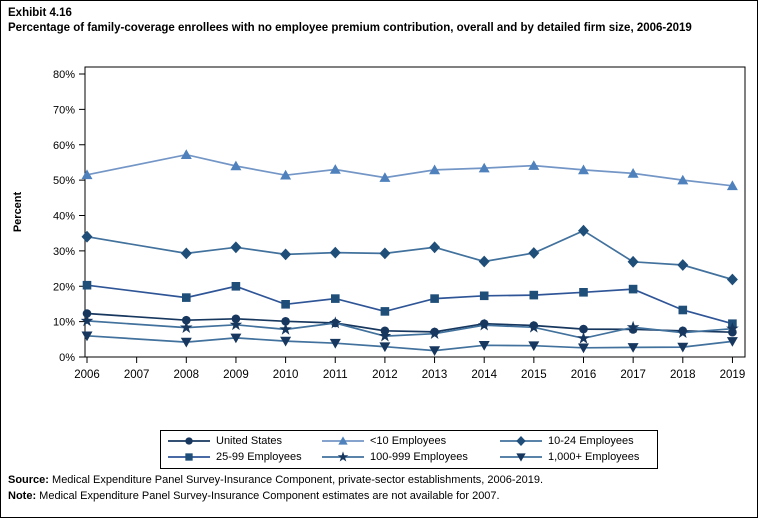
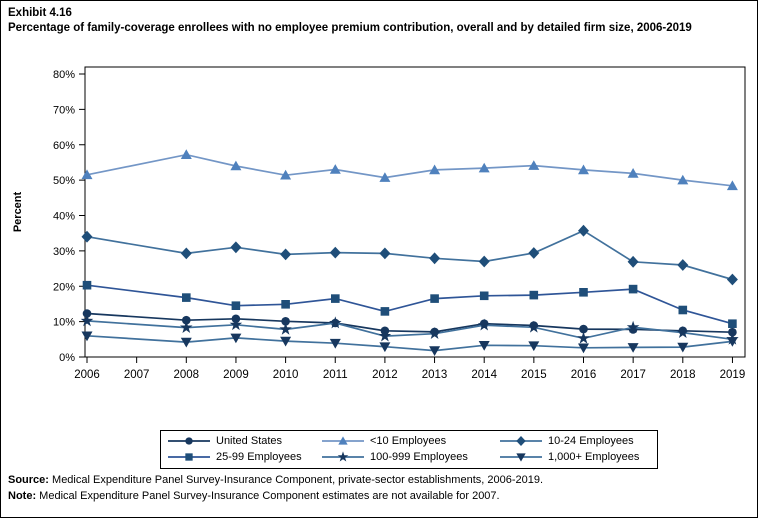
25-99 Employees/2009: 20% -> 14%
10-24 Employees/2013: 31% -> 28%
100-999 Employees/2019: 8% -> 5%
